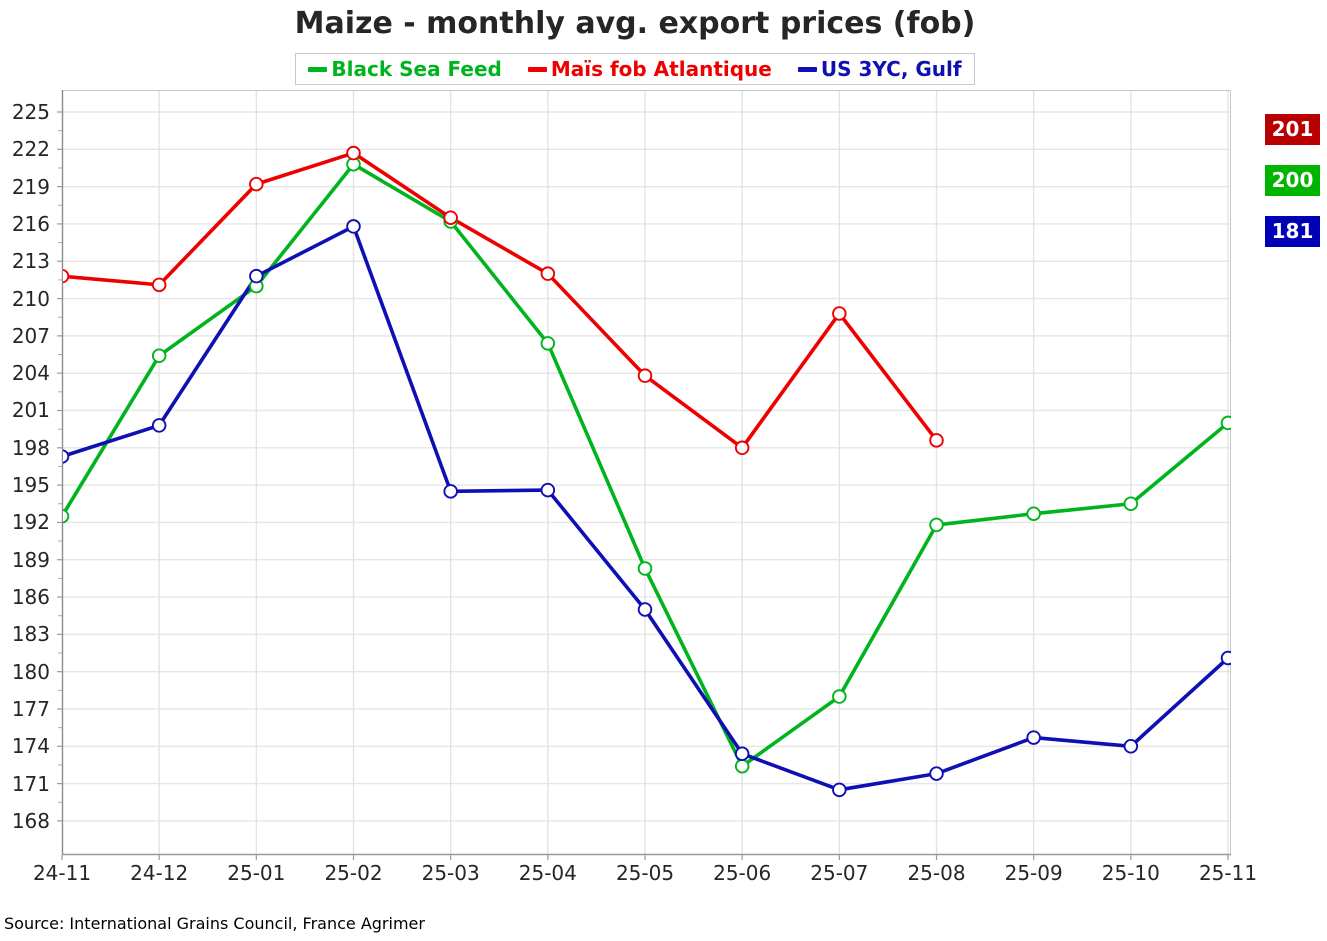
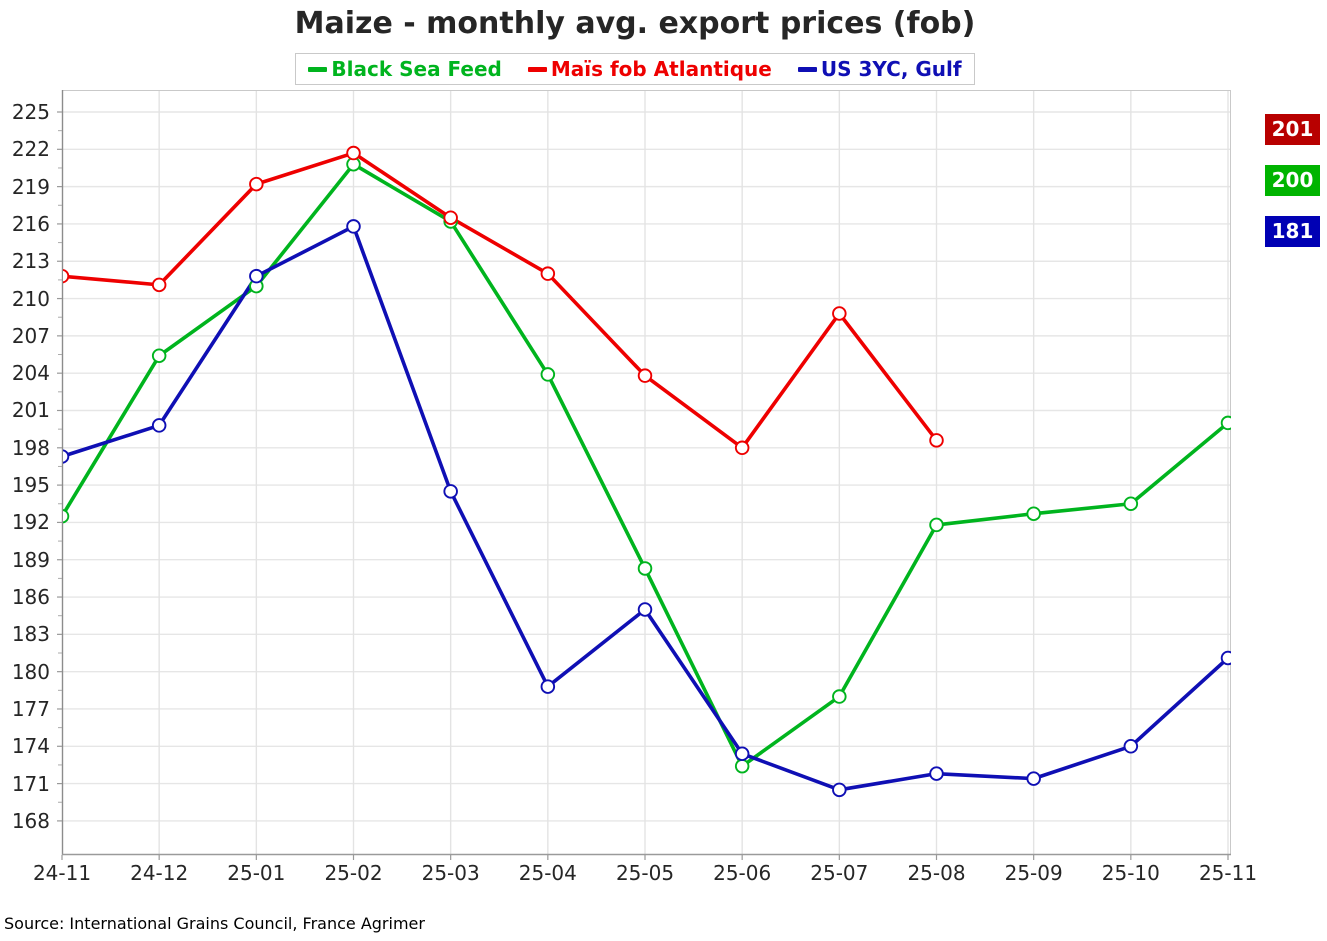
Black Sea Feed/25-04: 206.4 -> 203.9
US 3YC, Gulf/25-04: 194.6 -> 178.8
US 3YC, Gulf/25-09: 174.7 -> 171.4
